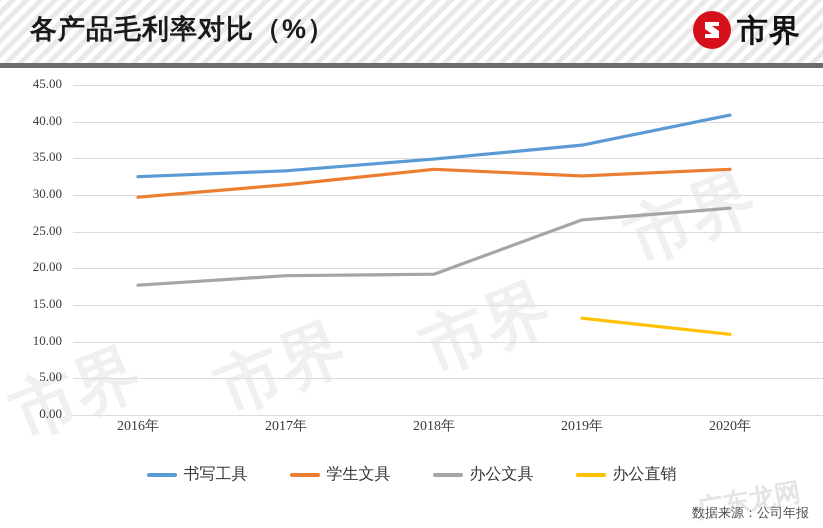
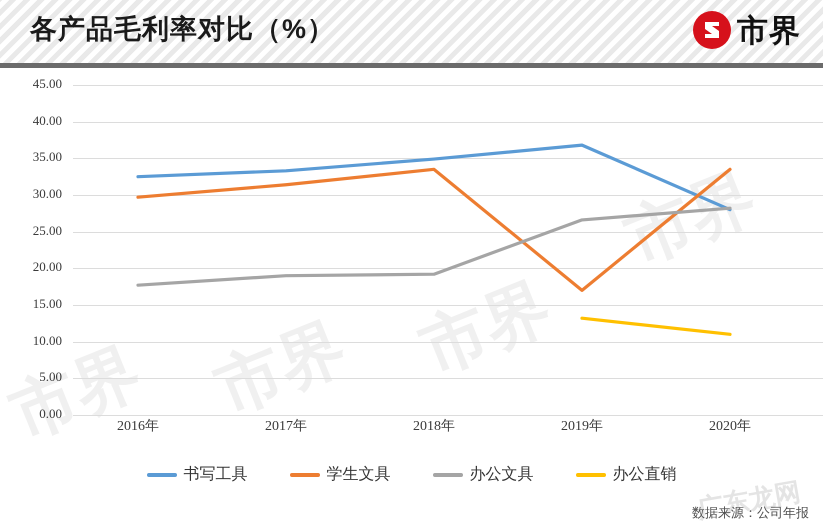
学生文具/2019年: 33 -> 17
书写工具/2020年: 41 -> 28
